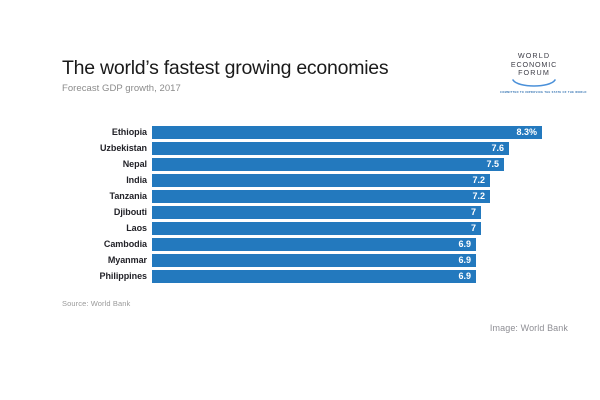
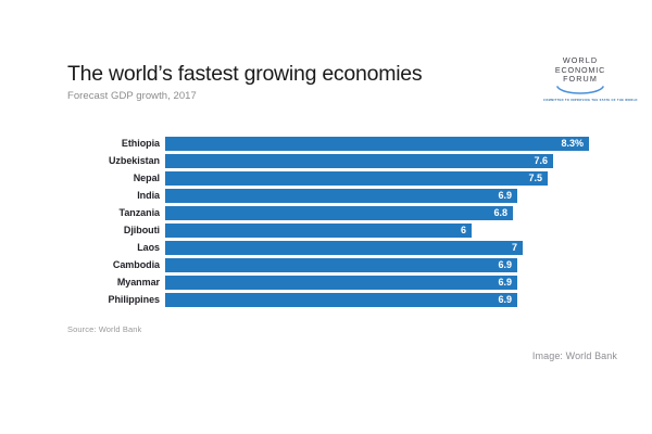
India: 7.2 -> 6.9
Tanzania: 7.2 -> 6.8
Djibouti: 7 -> 6
